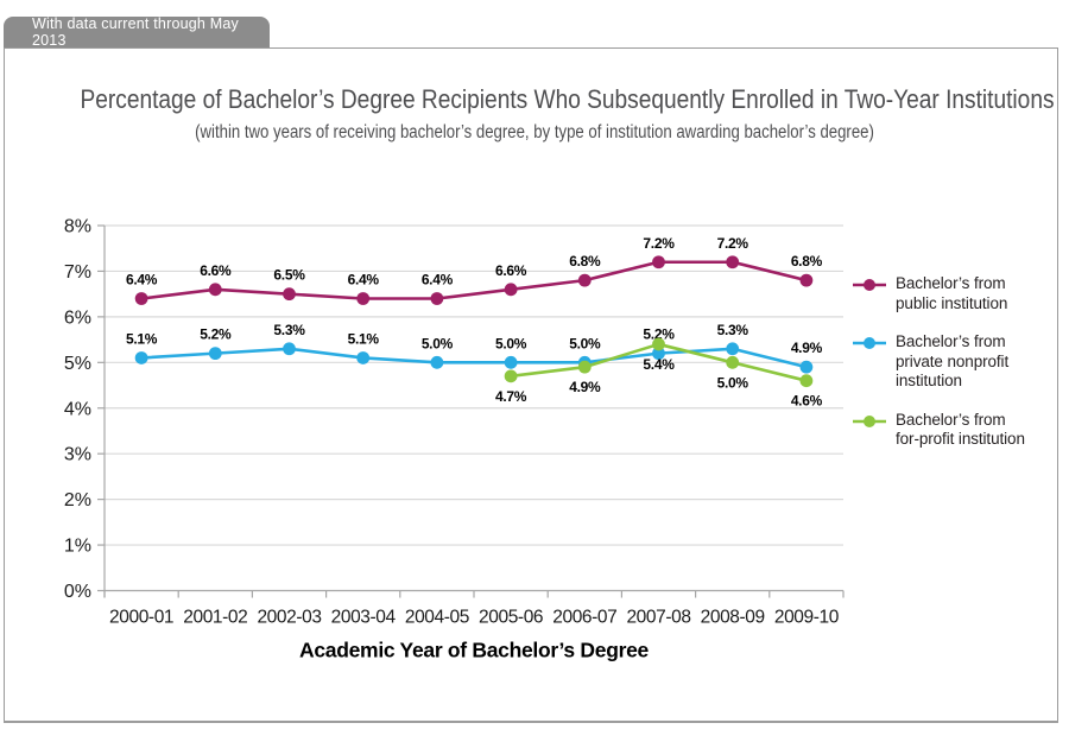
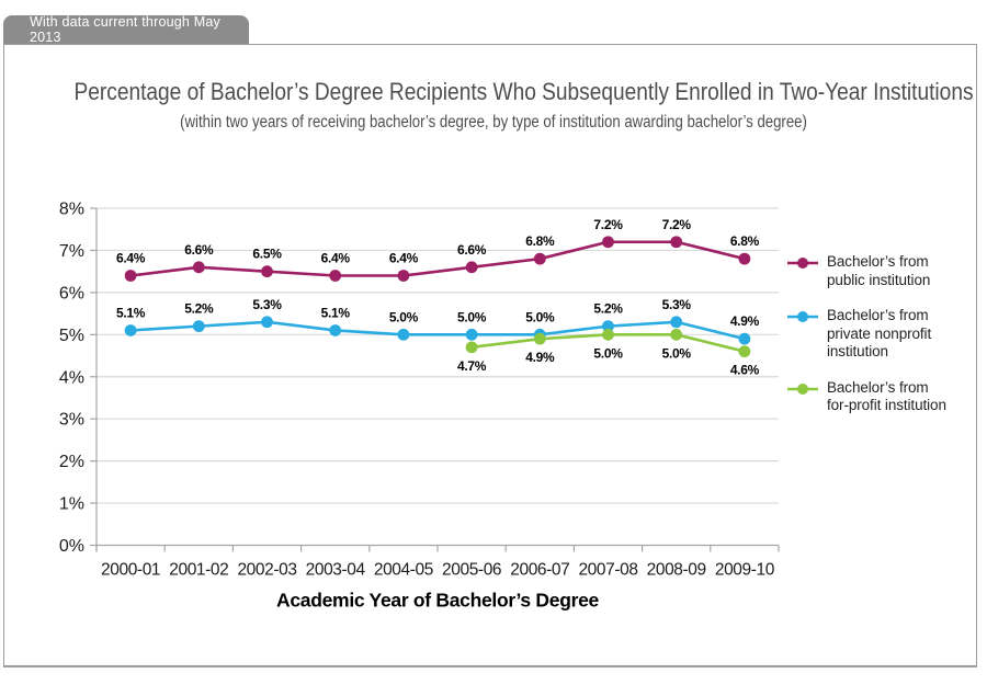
Bachelor’s from for-profit institution/2007-08: 5.4% -> 5.0%
